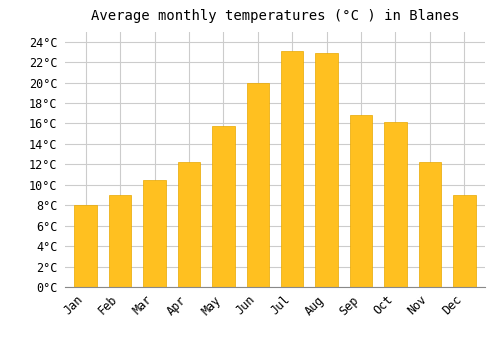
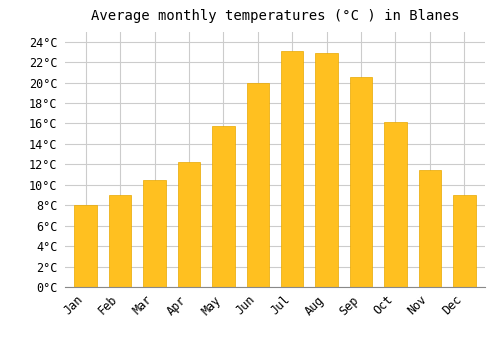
Sep: 16.8°C -> 20.5°C
Nov: 12.2°C -> 11.4°C
